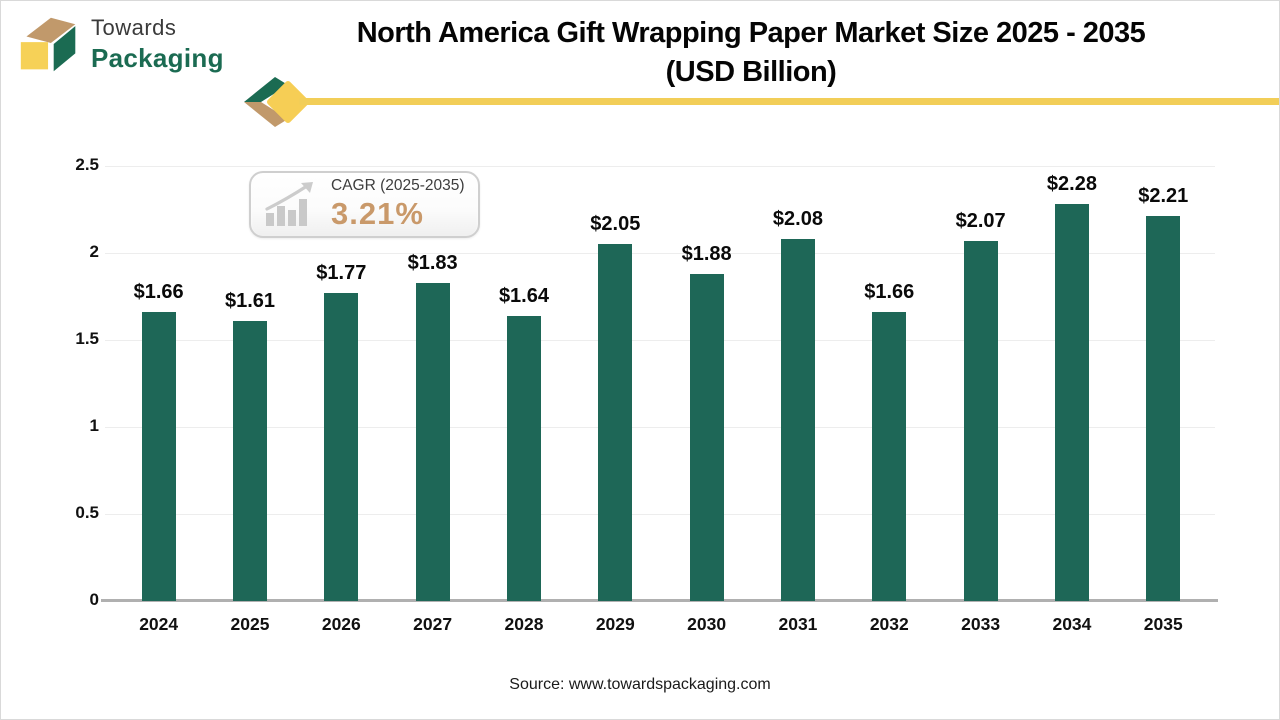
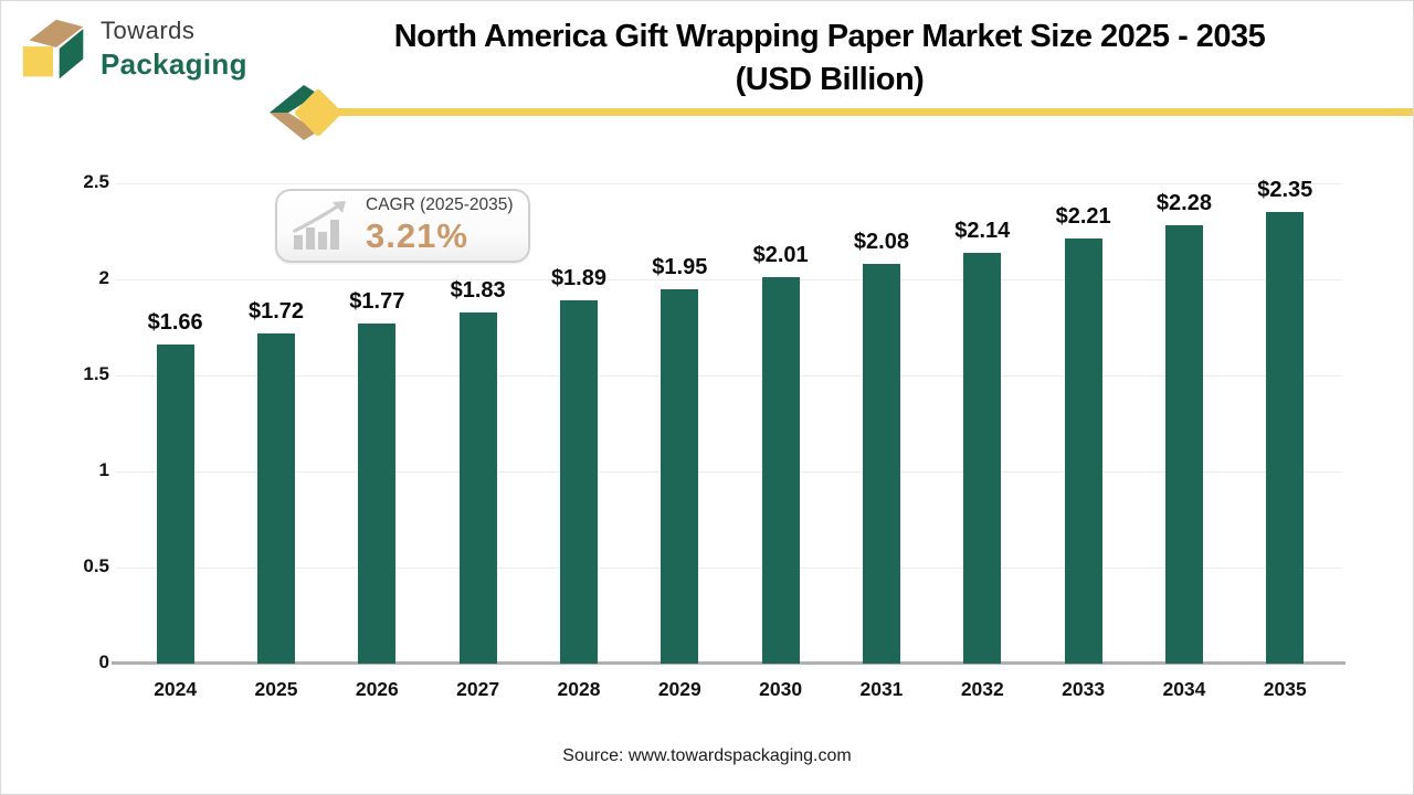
2025: $1.61 -> $1.72
2028: $1.64 -> $1.89
2029: $2.05 -> $1.95
2030: $1.88 -> $2.01
2032: $1.66 -> $2.14
2033: $2.07 -> $2.21
2035: $2.21 -> $2.35
